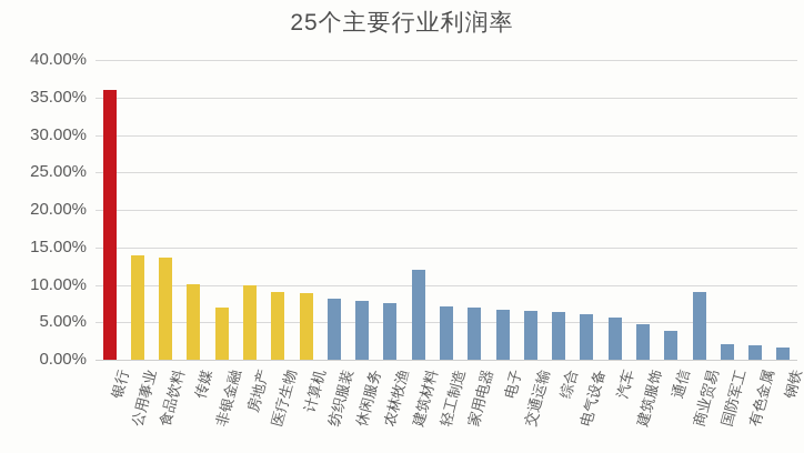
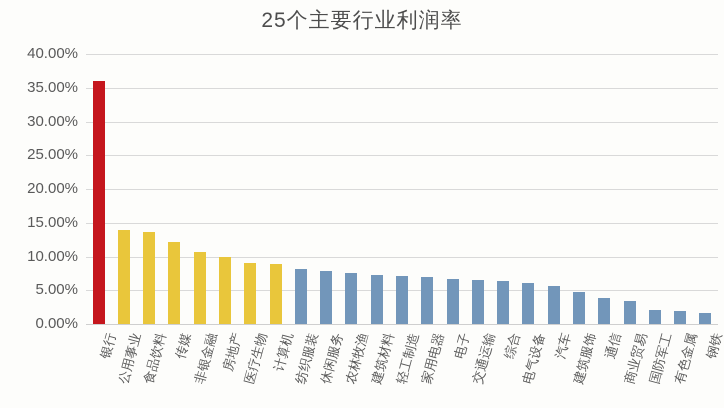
传媒: 10% -> 12%
非银金融: 7% -> 11%
建筑材料: 12% -> 7%
商业贸易: 9% -> 3%
